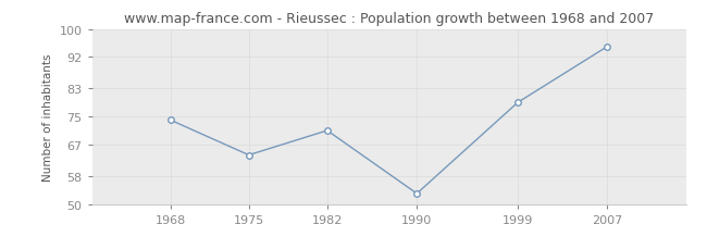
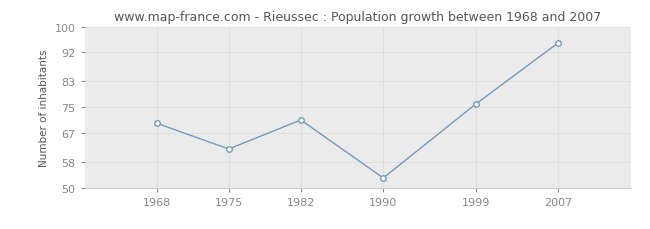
1968: 74 -> 70
1975: 64 -> 62
1999: 79 -> 76
